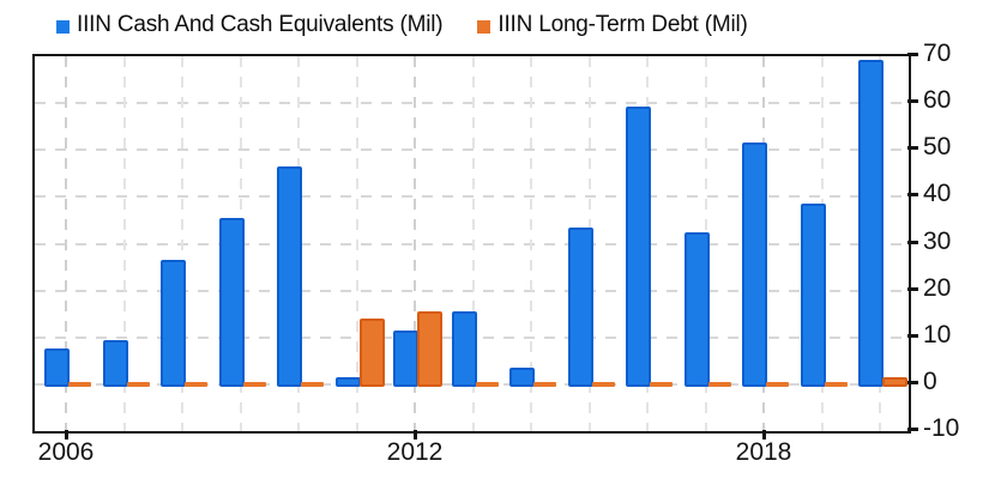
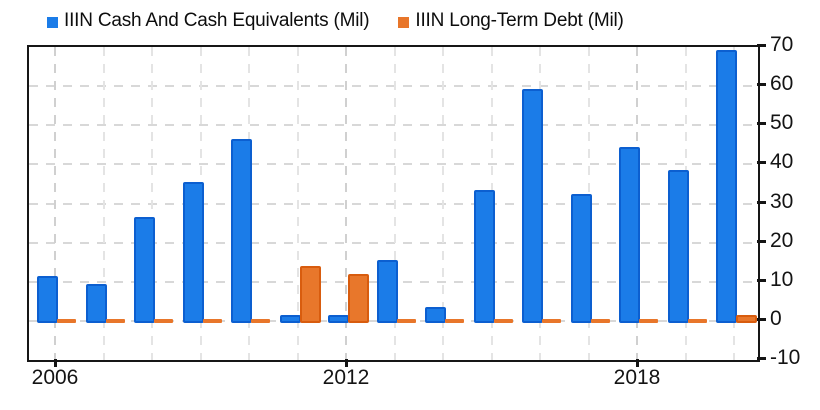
IIIN Cash And Cash Equivalents (Mil)/2006: 7 -> 11
IIIN Cash And Cash Equivalents (Mil)/2012: 11 -> 1
IIIN Long-Term Debt (Mil)/2012: 15 -> 12
IIIN Cash And Cash Equivalents (Mil)/2018: 51 -> 44
